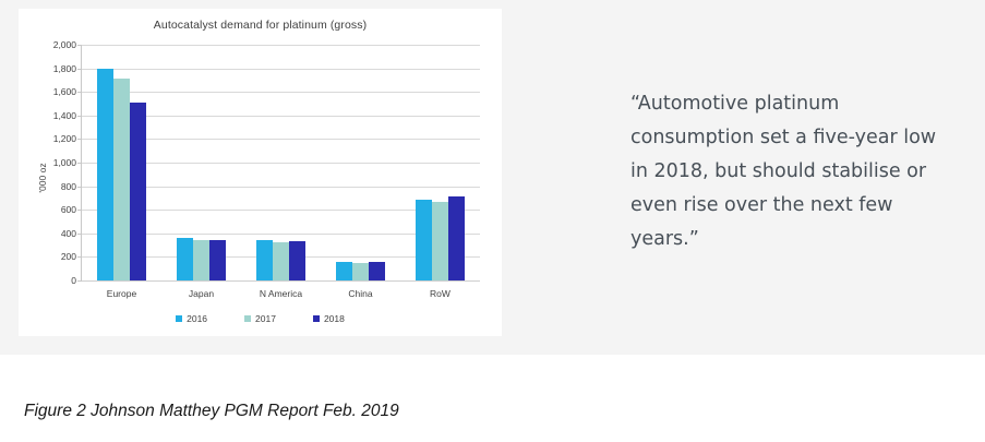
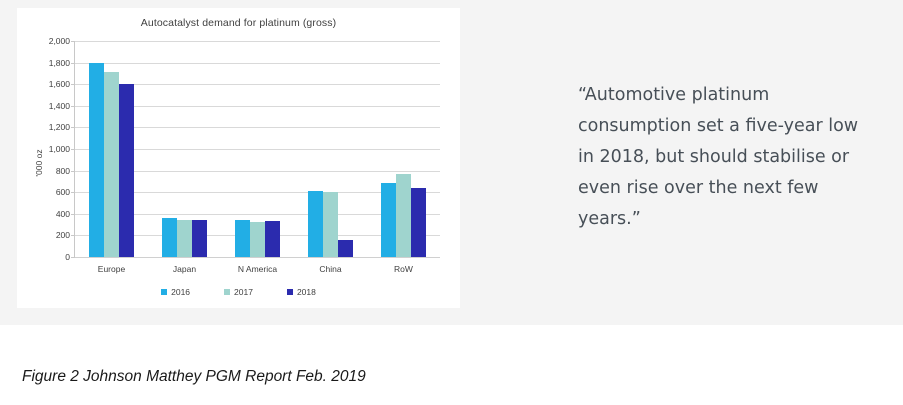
2018/Europe: 1510 -> 1600
2016/China: 160 -> 610
2017/China: 150 -> 600
2017/RoW: 670 -> 770
2018/RoW: 720 -> 640
